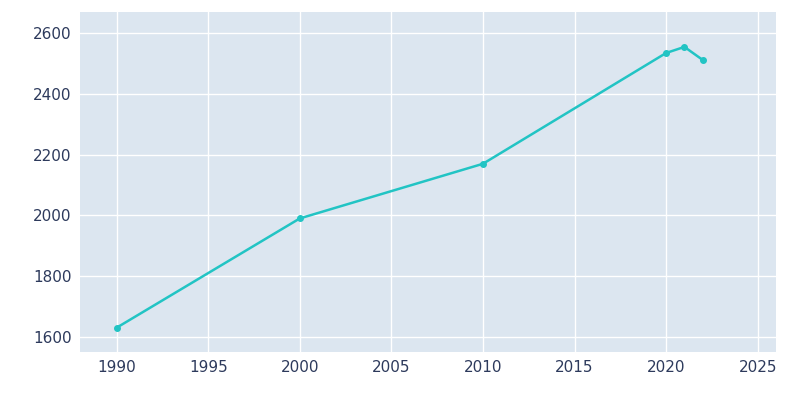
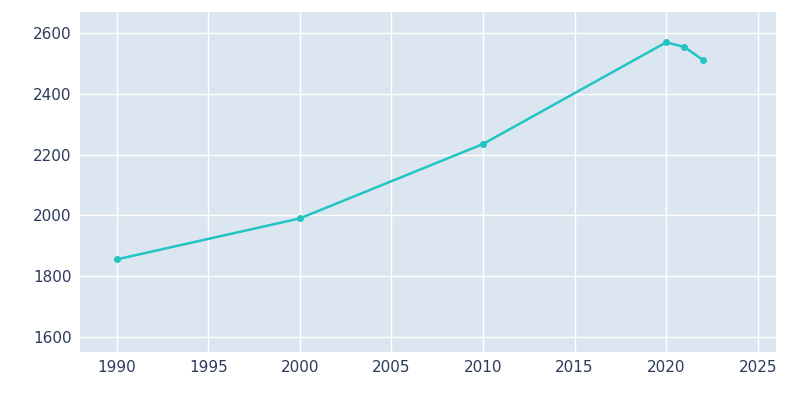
1990: 1630 -> 1855
2010: 2170 -> 2235
2020: 2535 -> 2570
